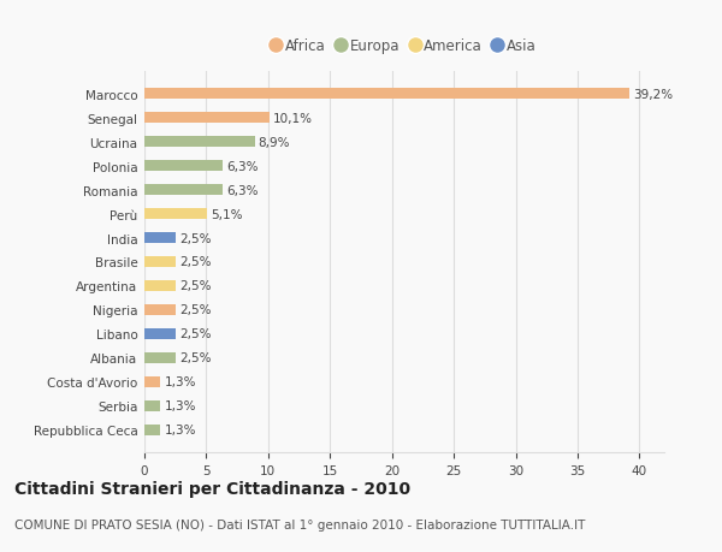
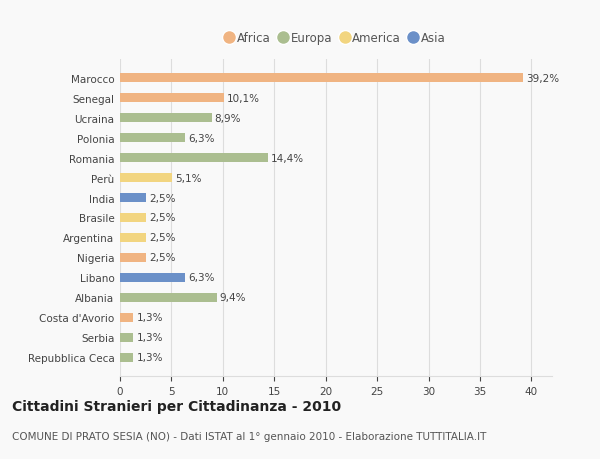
Romania: 6,3% -> 14,4%
Libano: 2,5% -> 6,3%
Albania: 2,5% -> 9,4%
